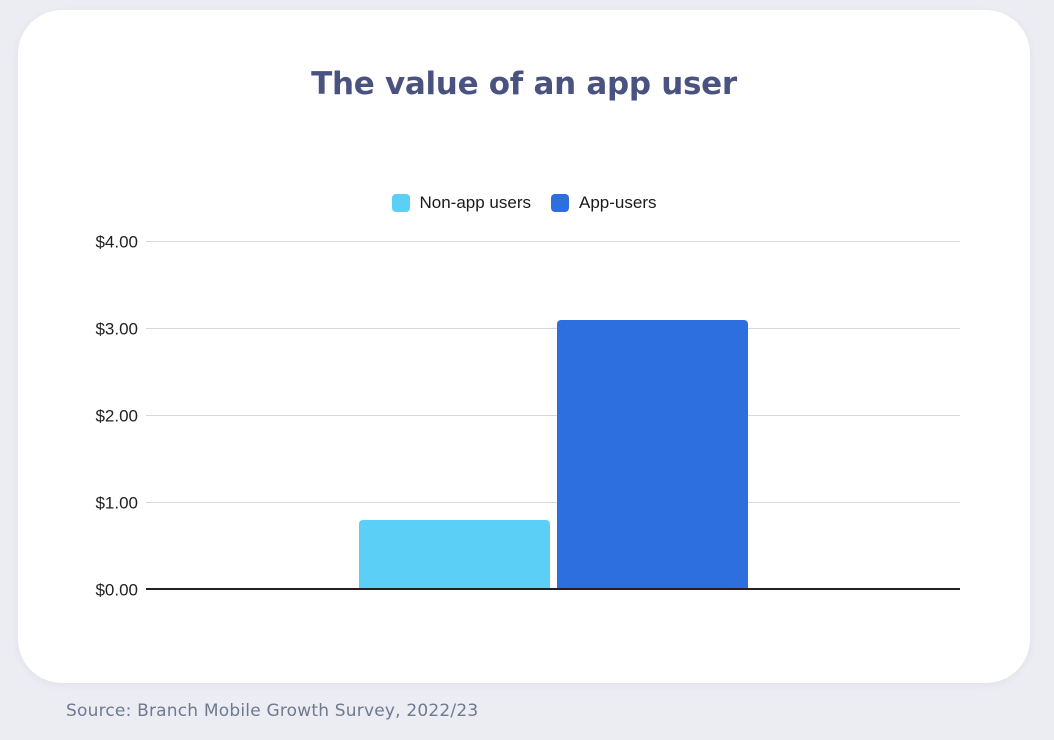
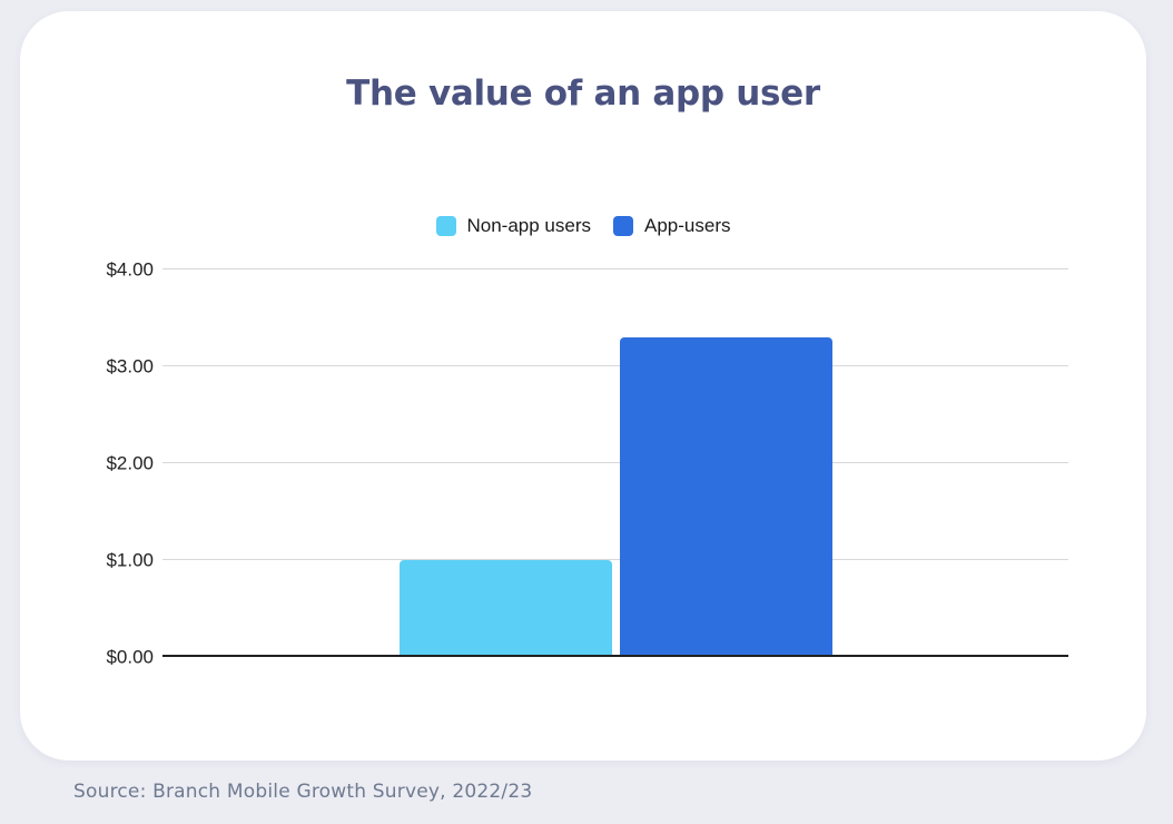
Non-app users: $0.8 -> $1.0
App-users: $3.1 -> $3.3
